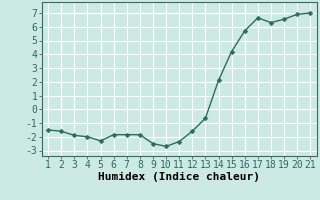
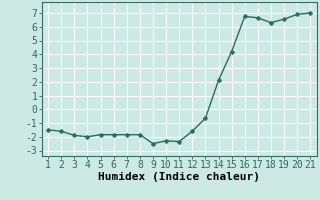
5: -2.3 -> -1.9
10: -2.7 -> -2.3
16: 5.7 -> 6.8
